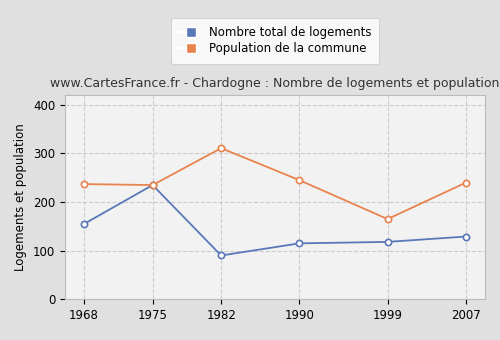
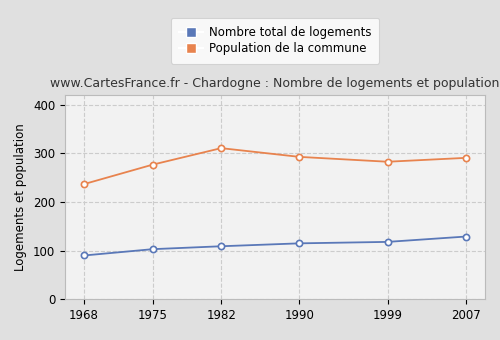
Nombre total de logements/1968: 155 -> 90
Nombre total de logements/1975: 235 -> 103
Population de la commune/1975: 235 -> 277
Nombre total de logements/1982: 90 -> 109
Population de la commune/1990: 245 -> 293
Population de la commune/1999: 165 -> 283
Population de la commune/2007: 240 -> 291
